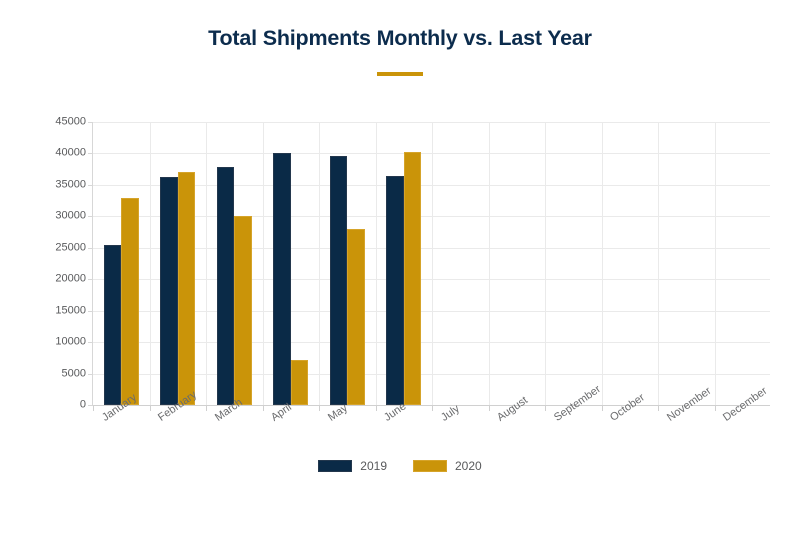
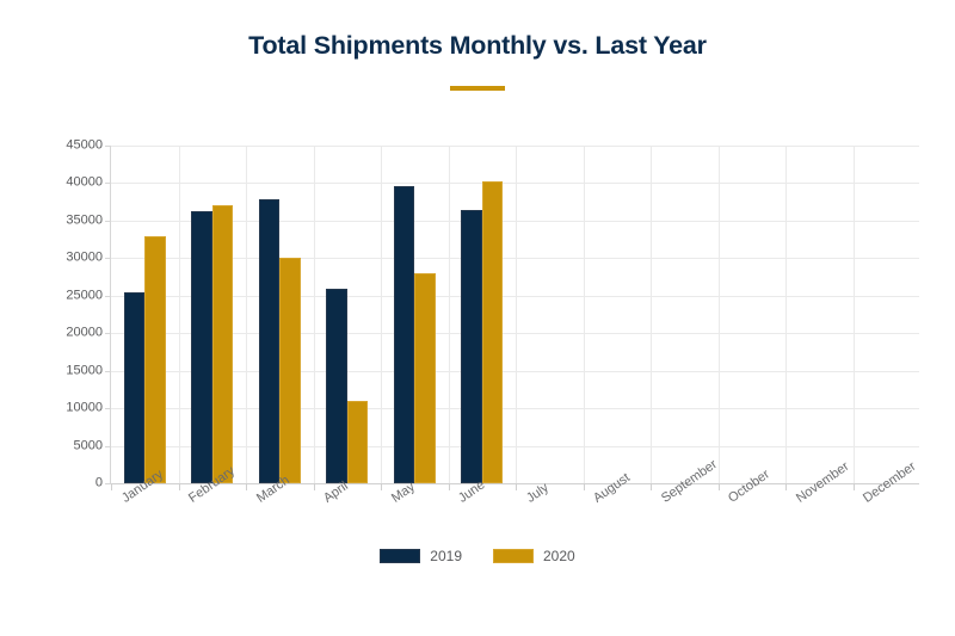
2019/April: 40000 -> 26000
2020/April: 7000 -> 11000
